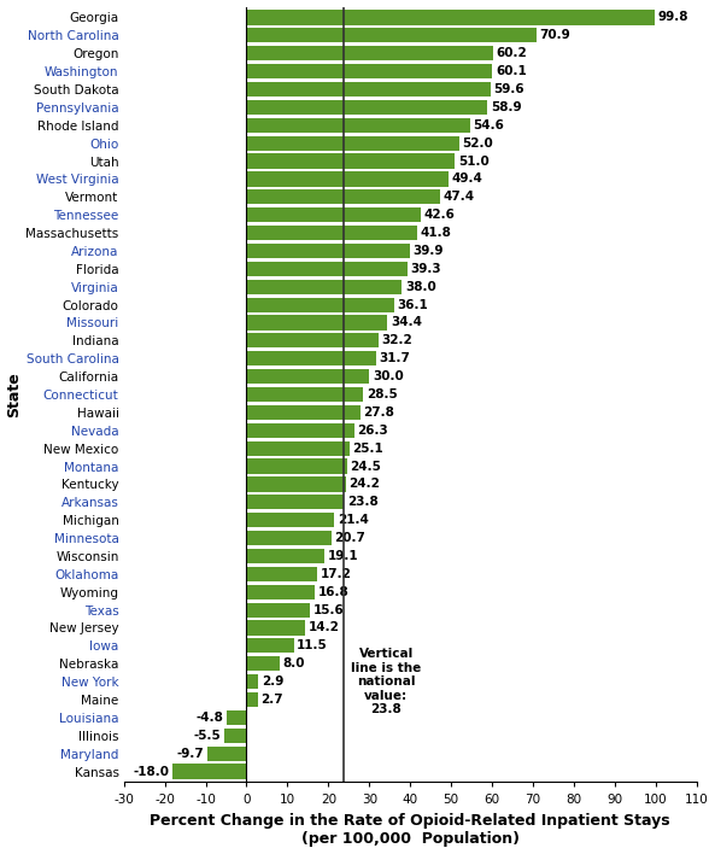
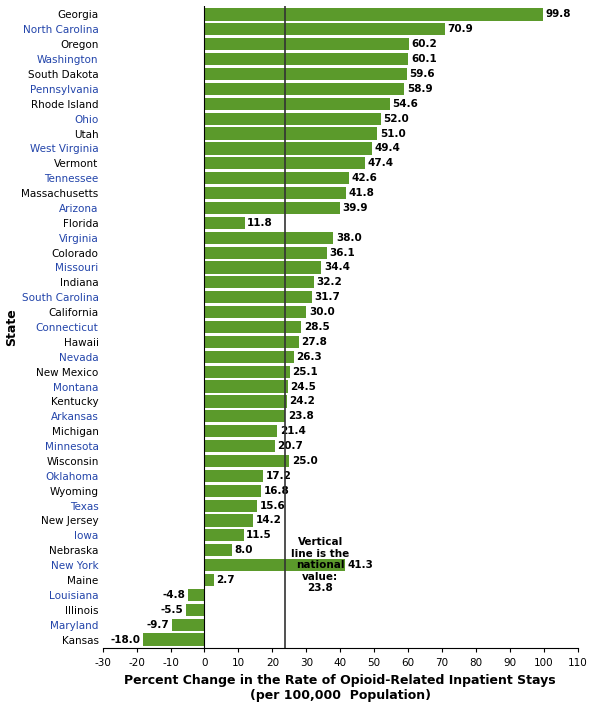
Florida: 39.3 -> 11.8
Wisconsin: 19.1 -> 25.0
New York: 2.9 -> 41.3
